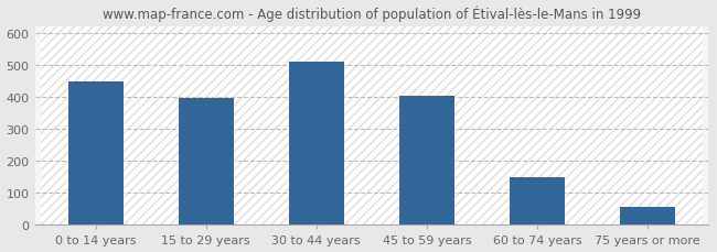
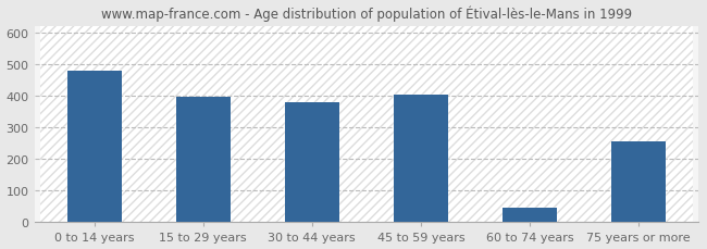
0 to 14 years: 449 -> 480
30 to 44 years: 511 -> 380
60 to 74 years: 151 -> 45
75 years or more: 57 -> 255
